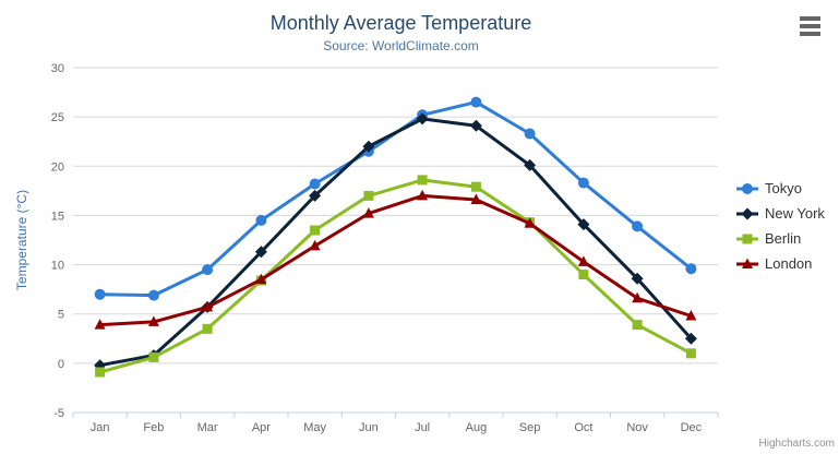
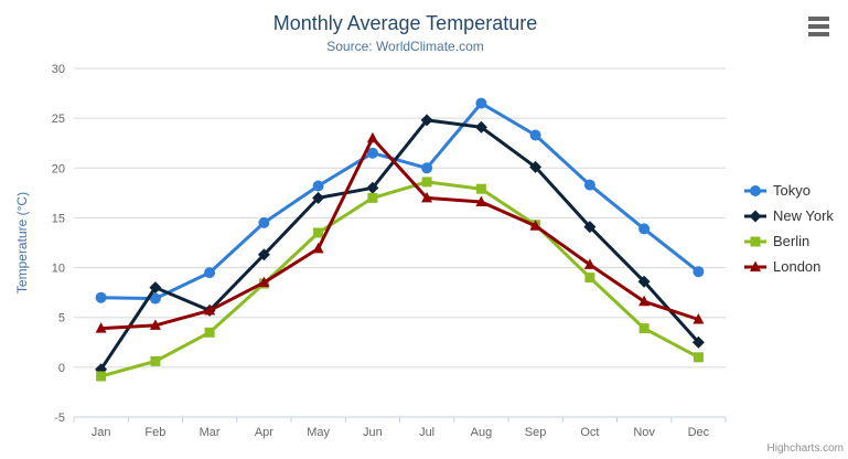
New York/Feb: 1 -> 8
New York/Jun: 22 -> 18
London/Jun: 15 -> 23
Tokyo/Jul: 25 -> 20
